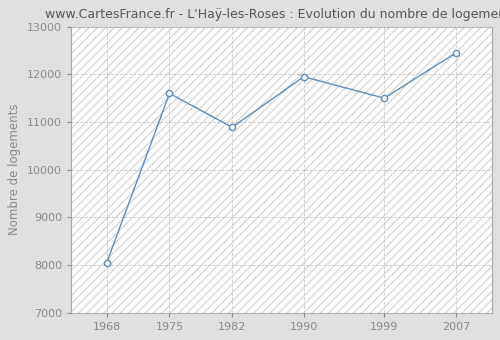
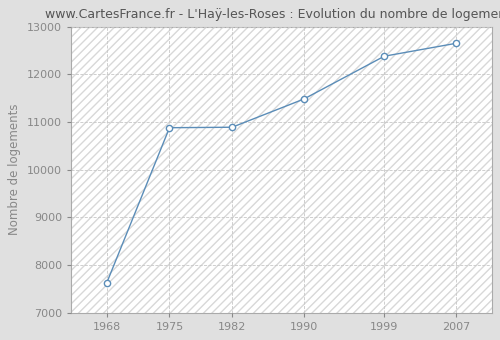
1968: 8050 -> 7630
1975: 11600 -> 10880
1990: 11950 -> 11480
1999: 11500 -> 12380
2007: 12450 -> 12650
